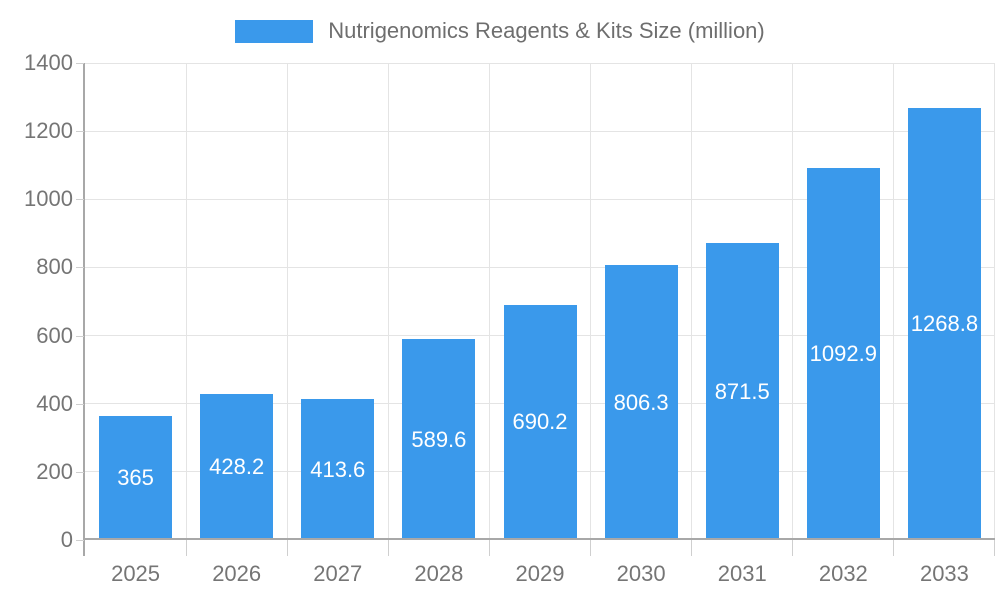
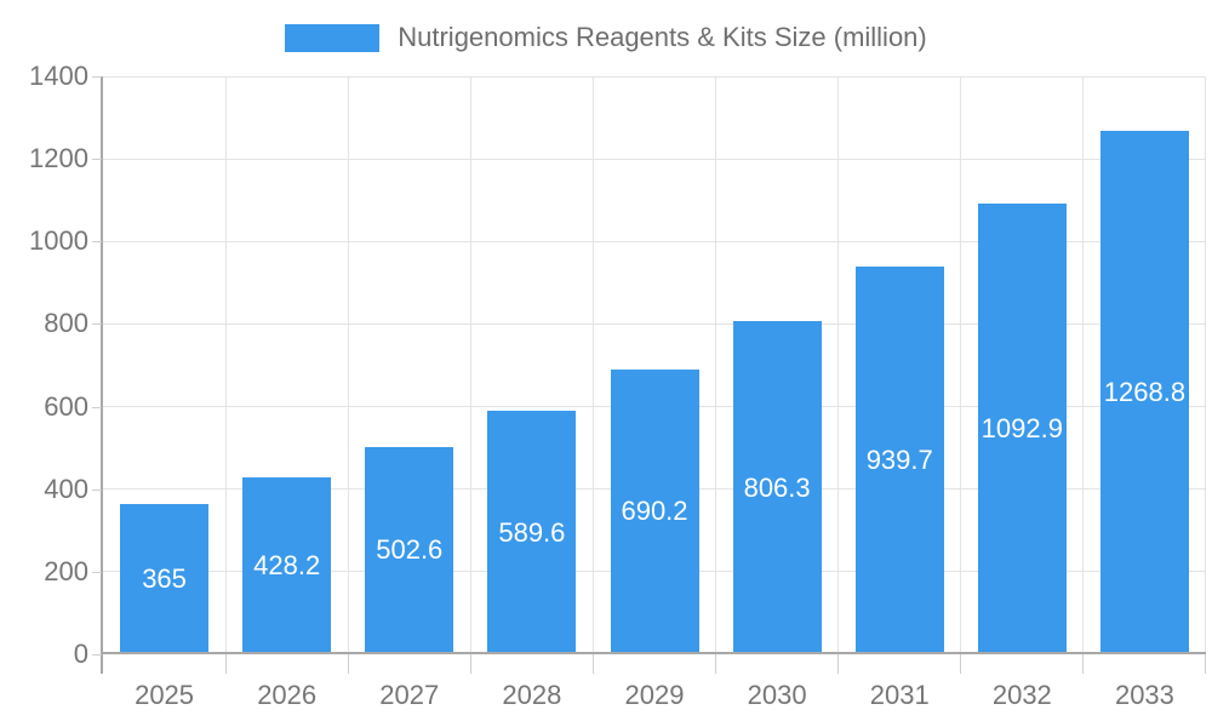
2027: 413.6 -> 502.6
2031: 871.5 -> 939.7
